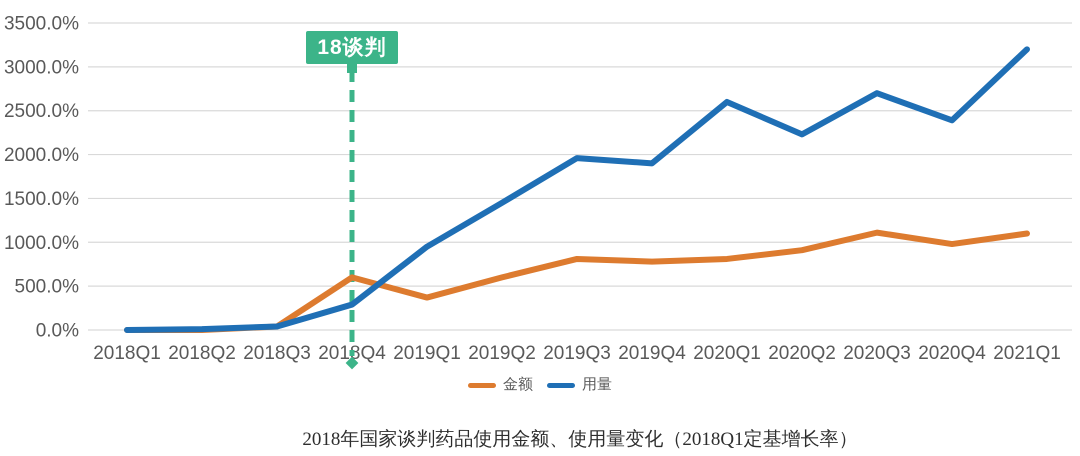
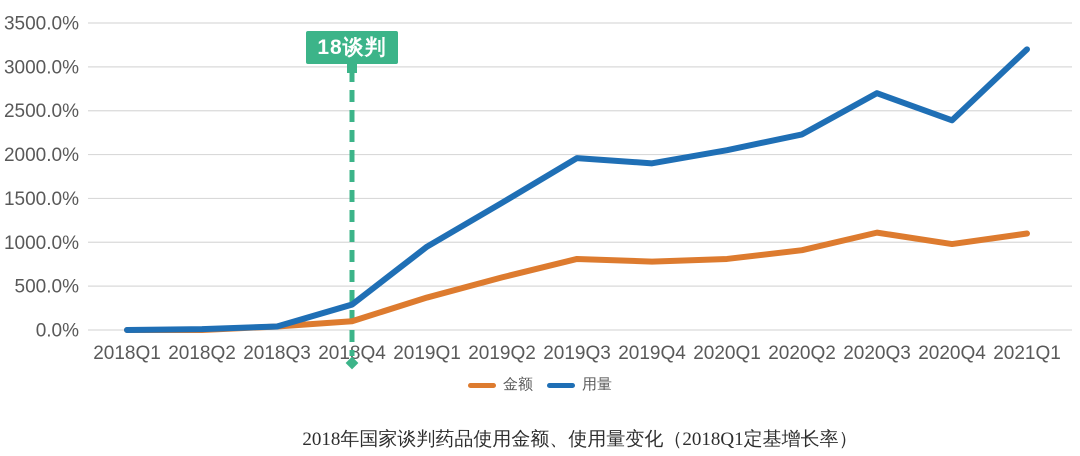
金额/2018Q4: 600% -> 100%
用量/2020Q1: 2600% -> 2000%
